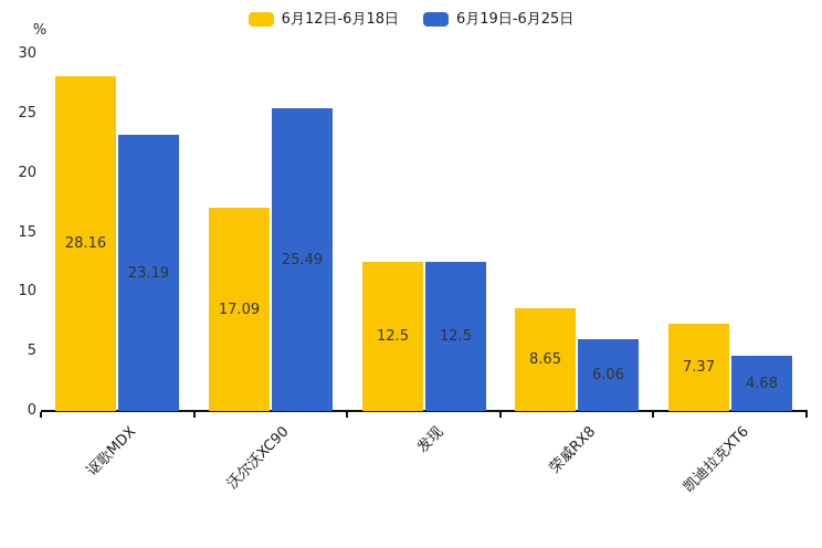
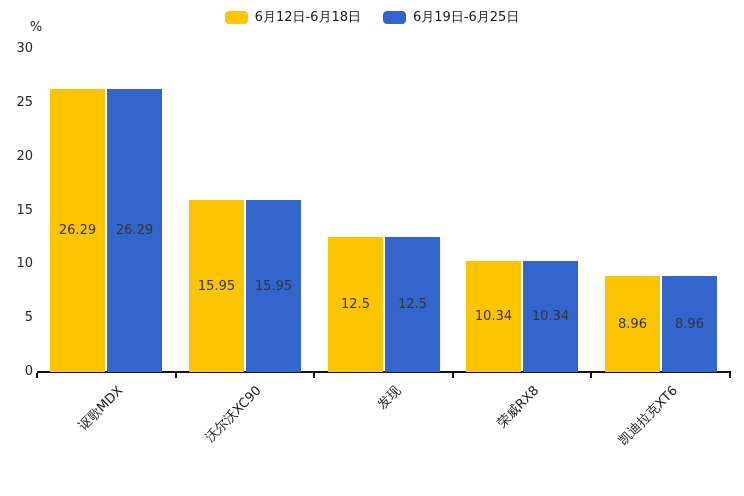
6月12日-6月18日/讴歌MDX: 28.16 -> 26.29
6月19日-6月25日/讴歌MDX: 23.19 -> 26.29
6月12日-6月18日/沃尔沃XC90: 17.09 -> 15.95
6月19日-6月25日/沃尔沃XC90: 25.49 -> 15.95
6月12日-6月18日/荣威RX8: 8.65 -> 10.34
6月19日-6月25日/荣威RX8: 6.06 -> 10.34
6月12日-6月18日/凯迪拉克XT6: 7.37 -> 8.96
6月19日-6月25日/凯迪拉克XT6: 4.68 -> 8.96
